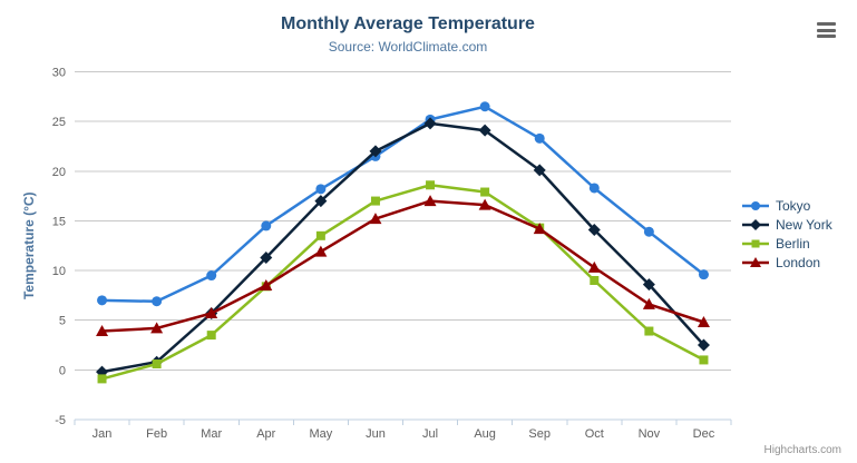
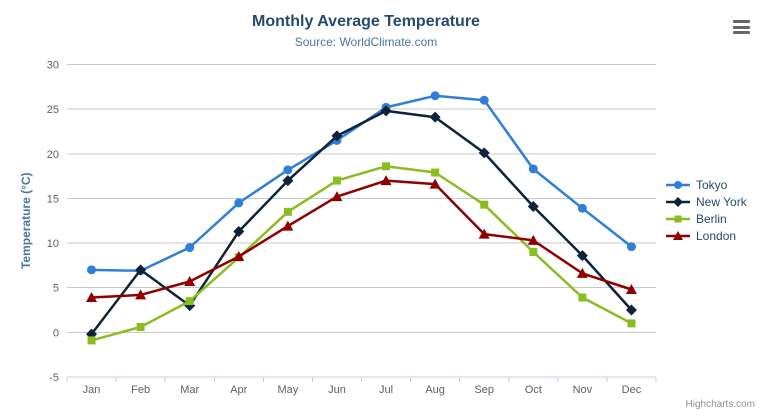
New York/Feb: 1 -> 7
New York/Mar: 6 -> 3
Tokyo/Sep: 23 -> 26
London/Sep: 14 -> 11
